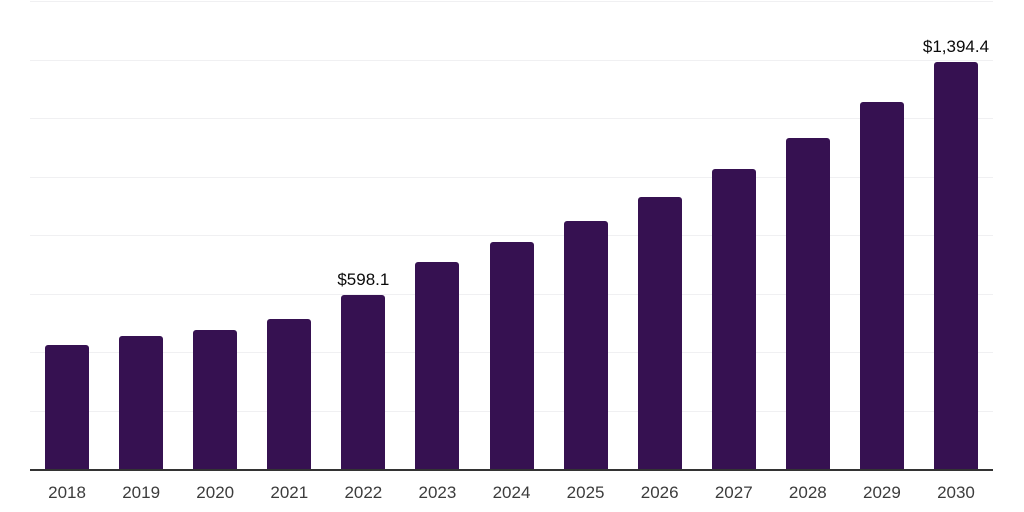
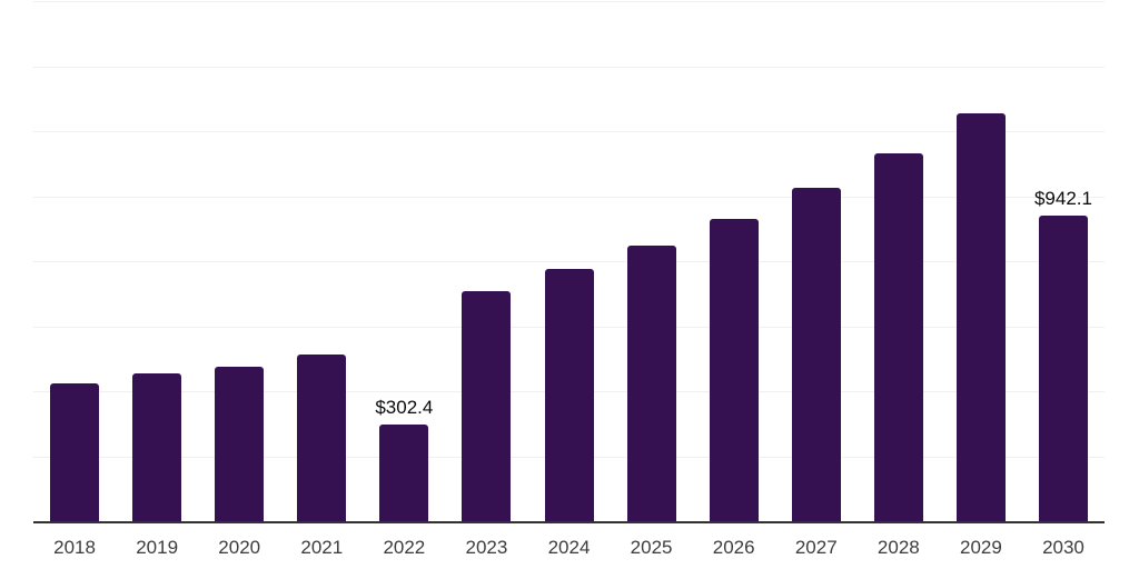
2022: $598.1 -> $302.4
2030: $1,394.4 -> $942.1
